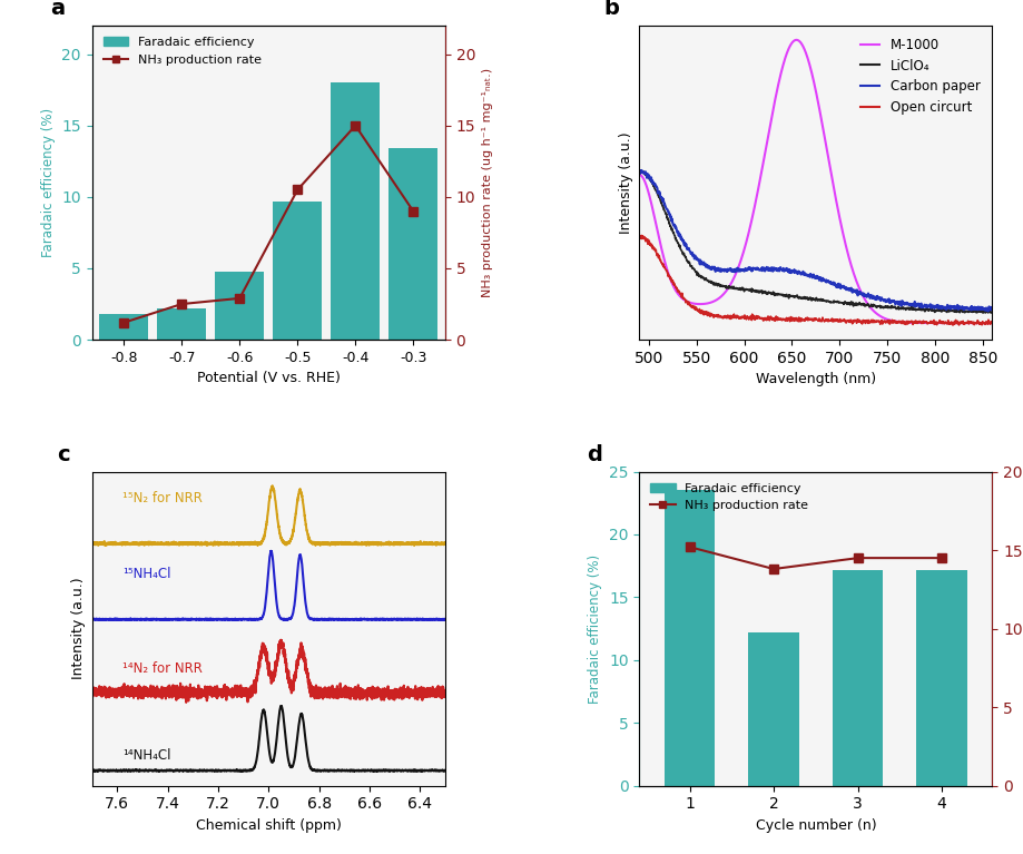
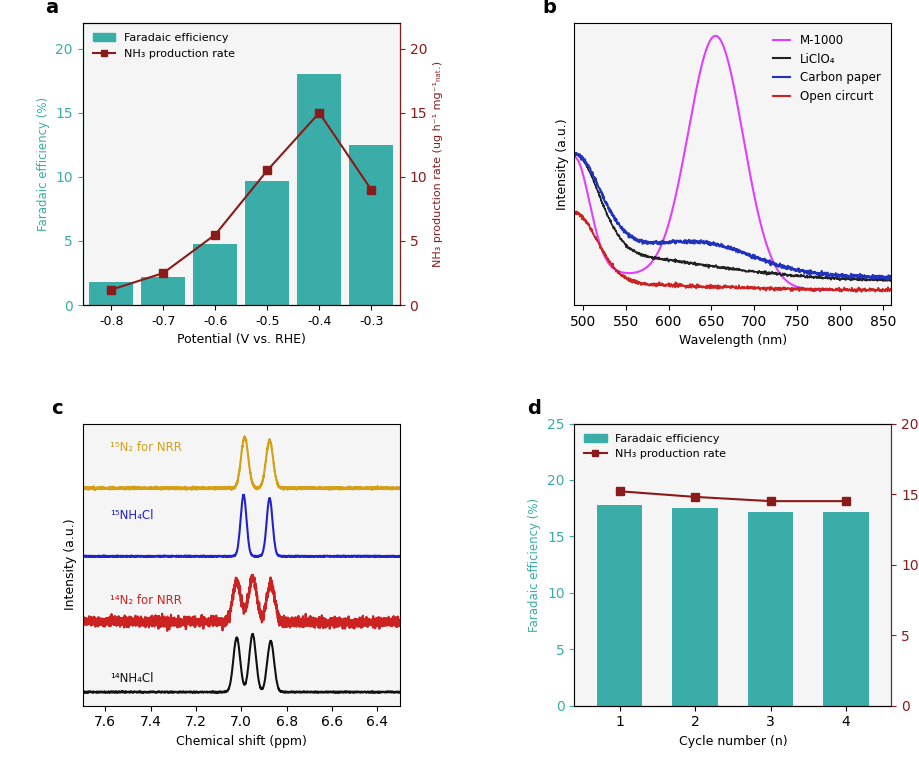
NH₃ production rate/-0.6: 2.9 -> 5.5
Faradaic efficiency/-0.3: 13.4 -> 12.5
Faradaic efficiency/1: 23.5 -> 17.8
Faradaic efficiency/2: 12.2 -> 17.5
NH₃ production rate/2: 13.8 -> 14.8
